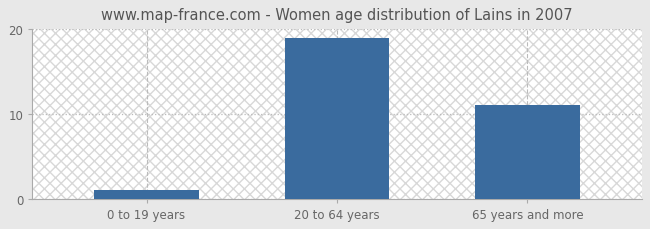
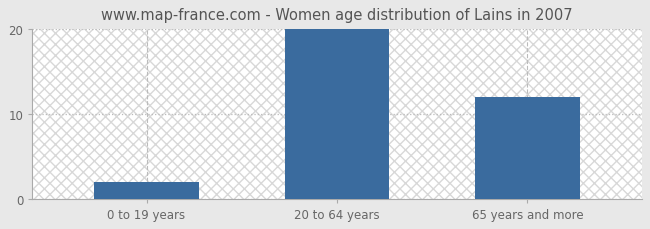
0 to 19 years: 1 -> 2
20 to 64 years: 19 -> 20
65 years and more: 11 -> 12
